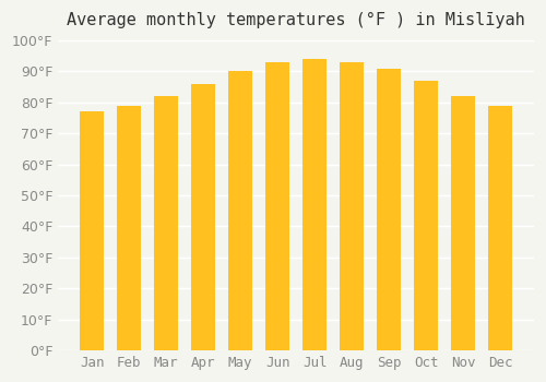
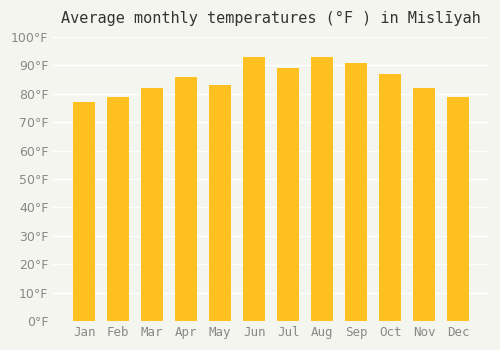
May: 90°F -> 83°F
Jul: 94°F -> 89°F
